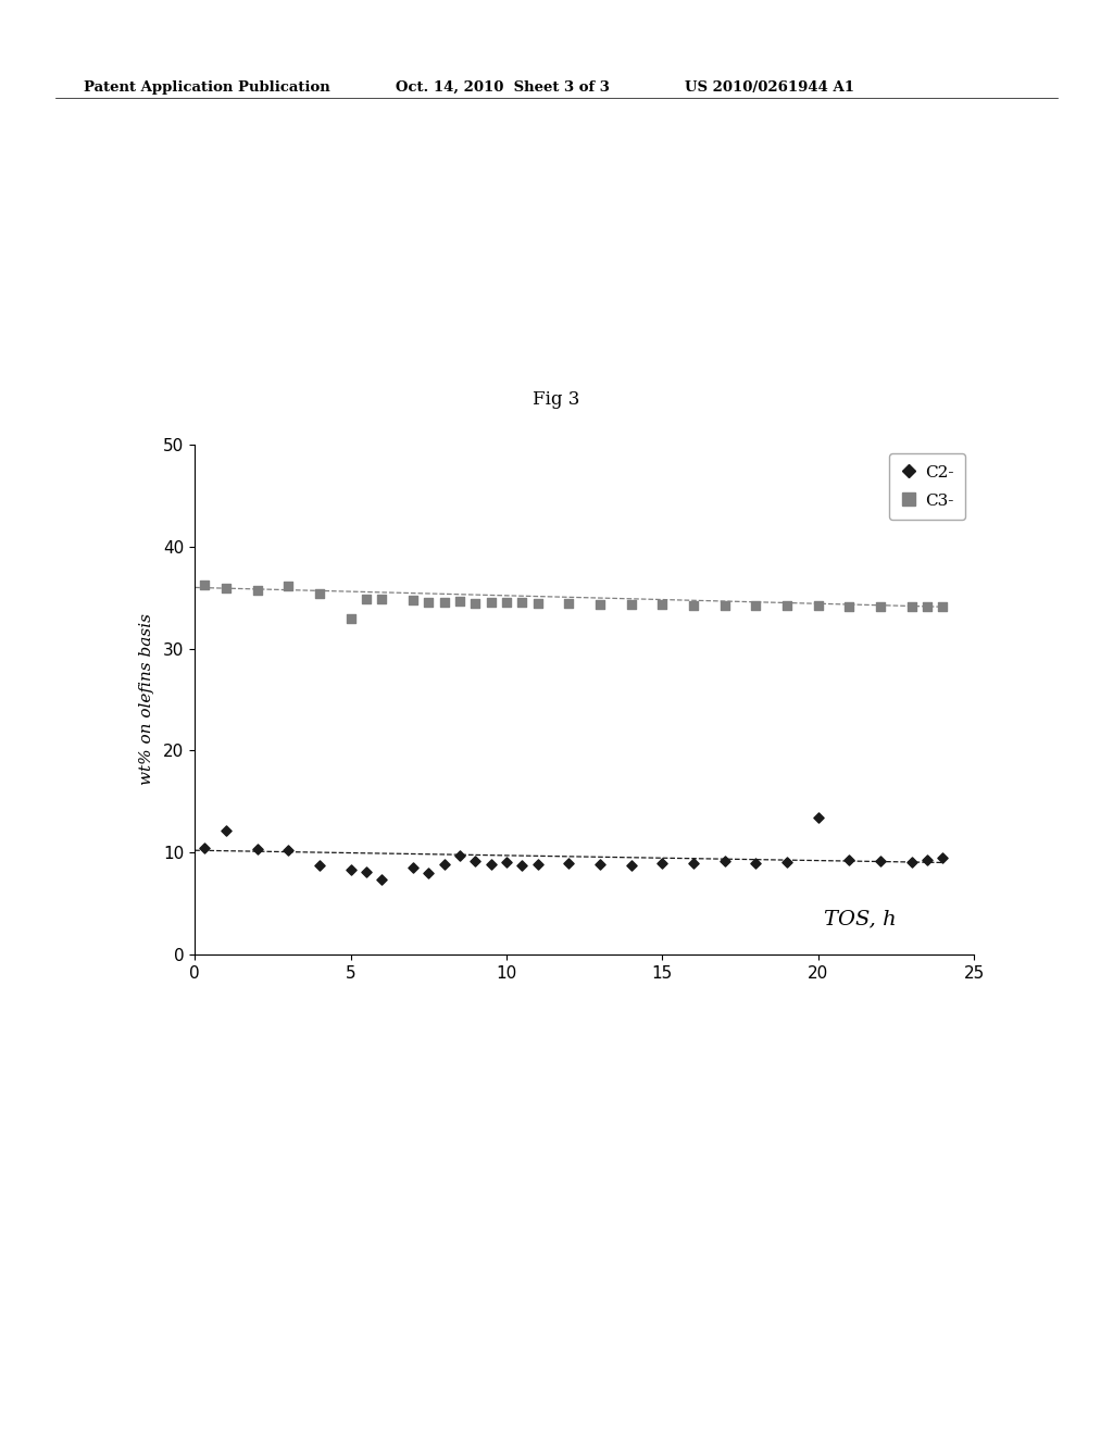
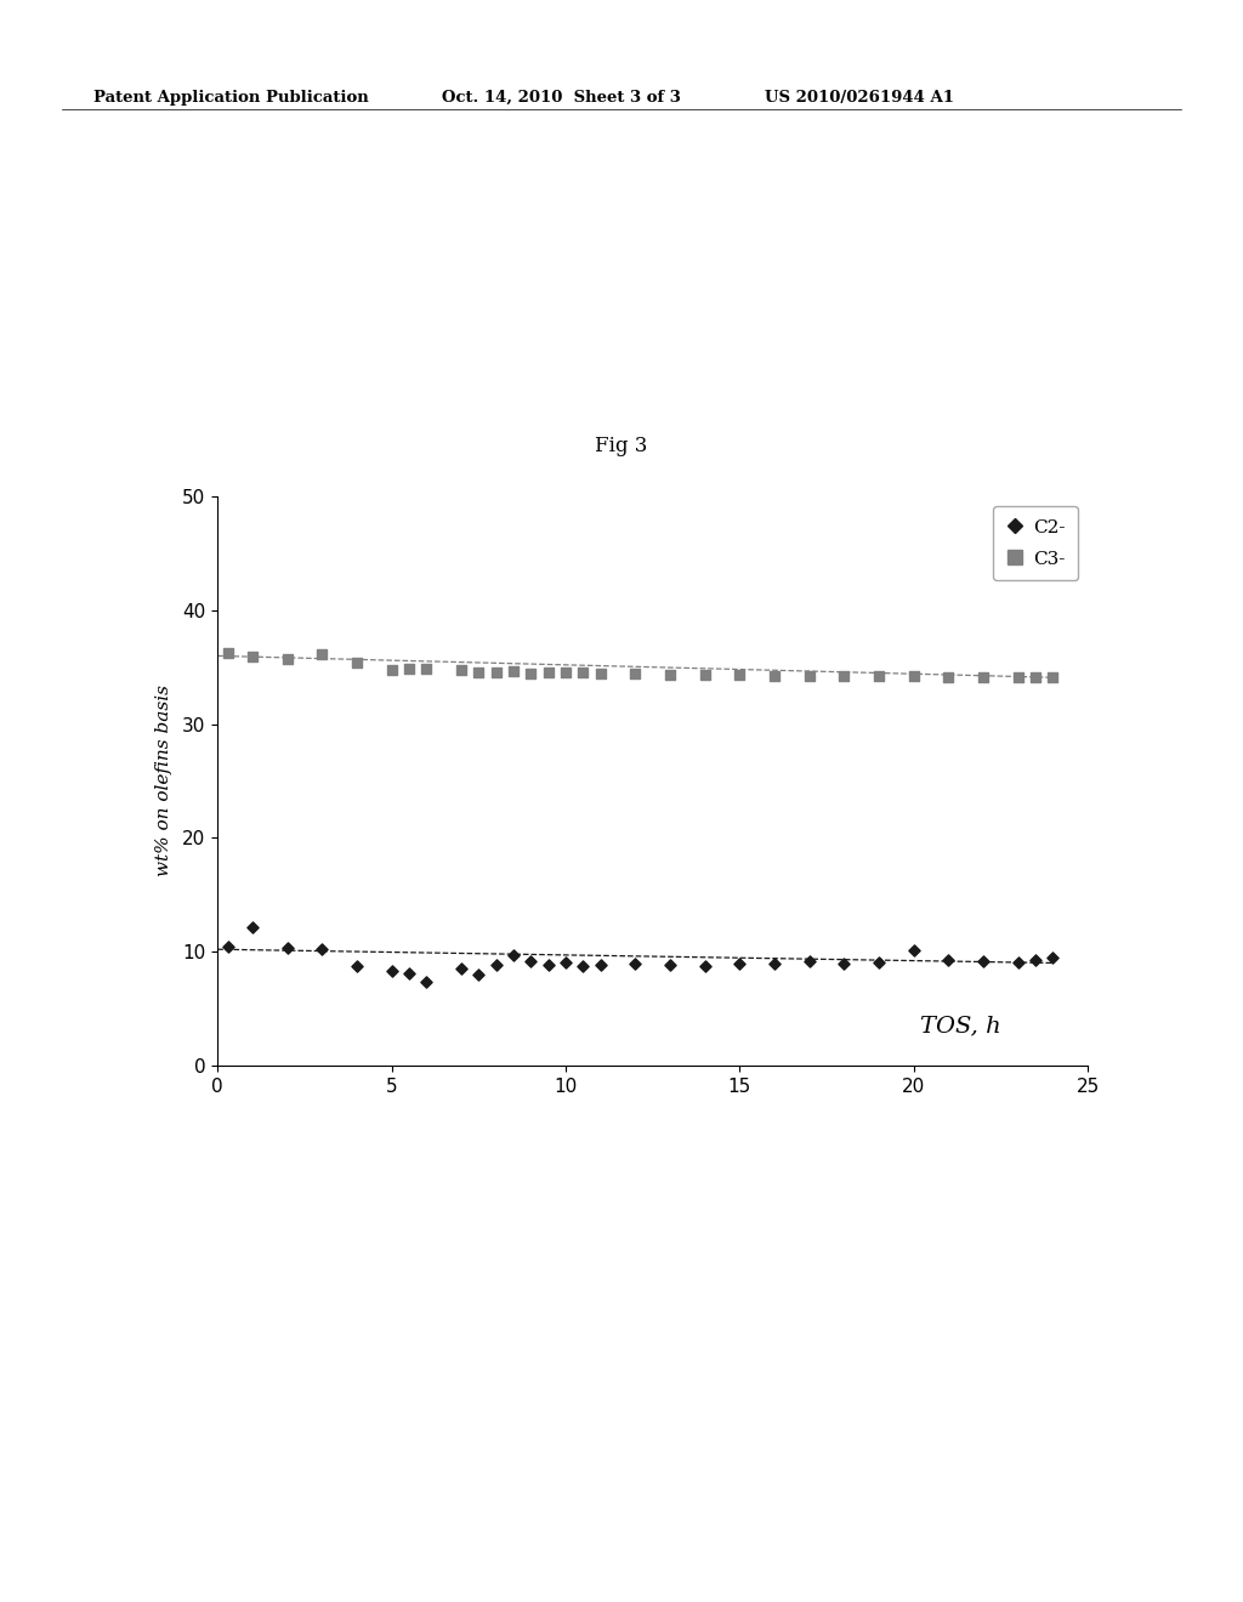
C3-/5: 33.0 -> 34.8
C2-/20: 13.4 -> 10.1
